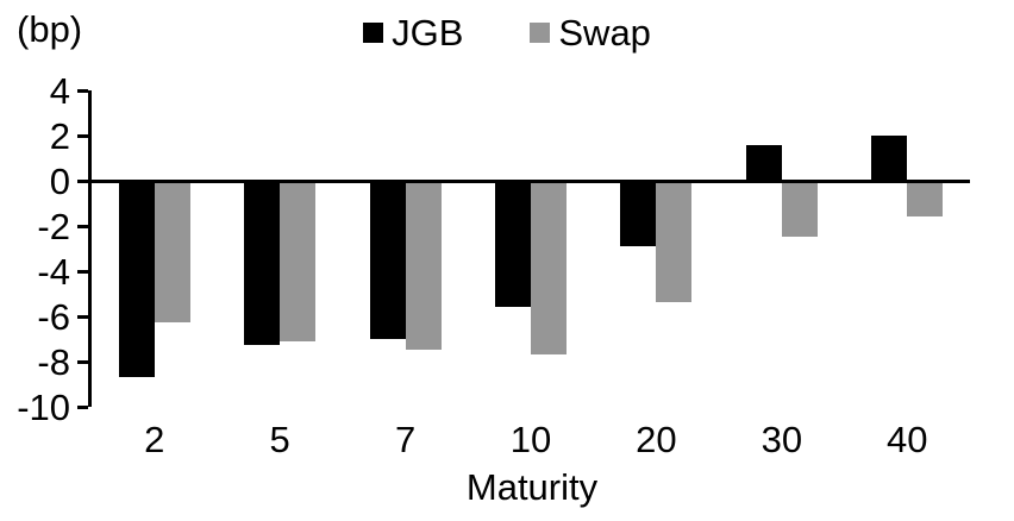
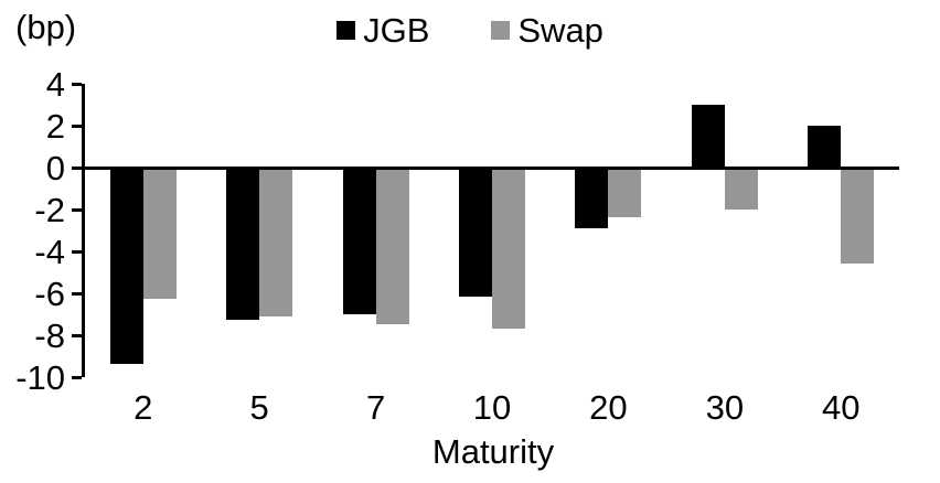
JGB/2: -8.6 -> -9.3
JGB/10: -5.5 -> -6.1
Swap/20: -5.3 -> -2.3
JGB/30: 1.6 -> 3.0
Swap/30: -2.4 -> -1.9
Swap/40: -1.5 -> -4.5
